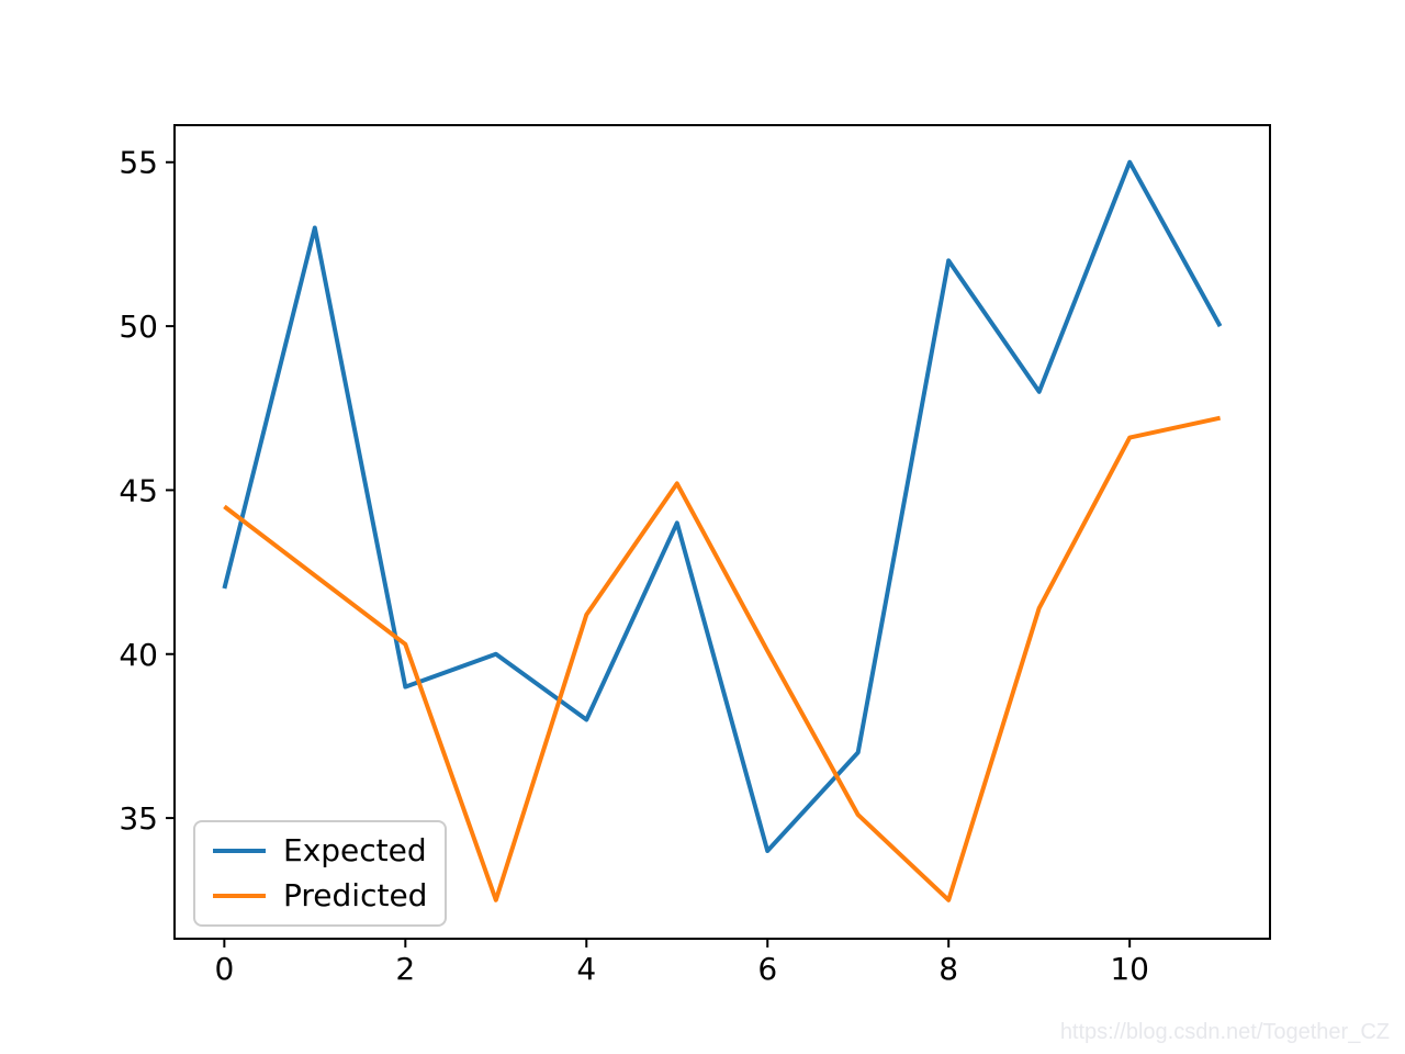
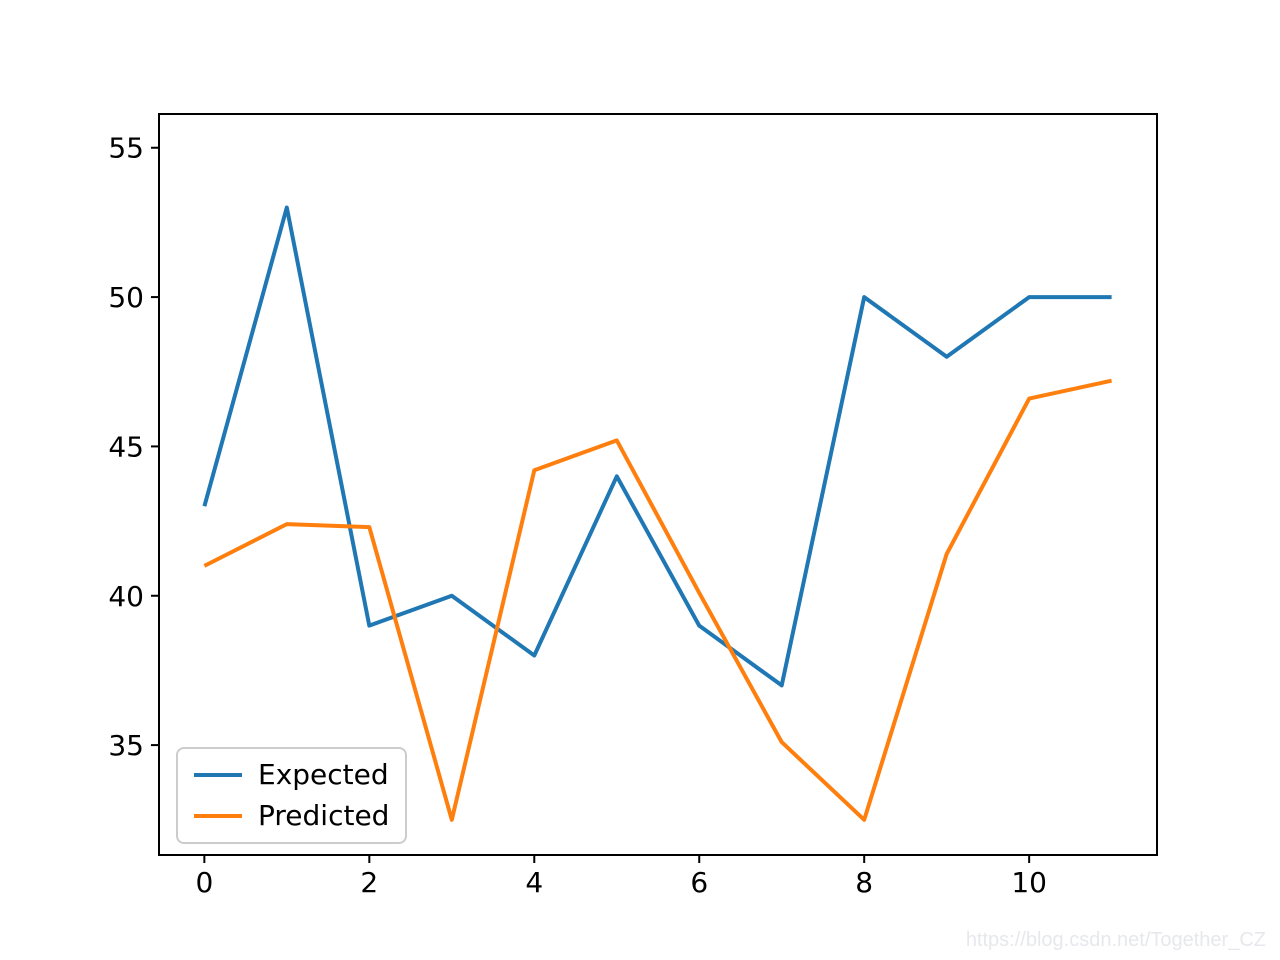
Expected/0: 42 -> 43
Predicted/0: 44.5 -> 41.0
Predicted/2: 40.3 -> 42.3
Predicted/4: 41.2 -> 44.2
Expected/6: 34 -> 39
Expected/8: 52 -> 50
Expected/10: 55 -> 50
